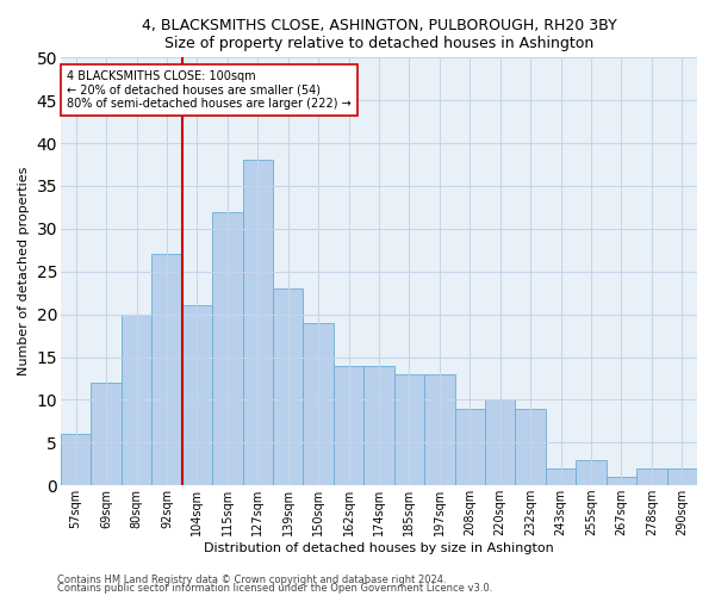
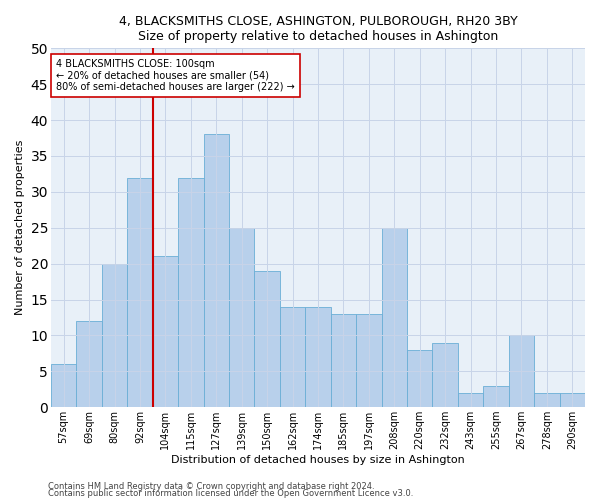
92sqm: 27 -> 32
139sqm: 23 -> 25
208sqm: 9 -> 25
220sqm: 10 -> 8
267sqm: 1 -> 10
